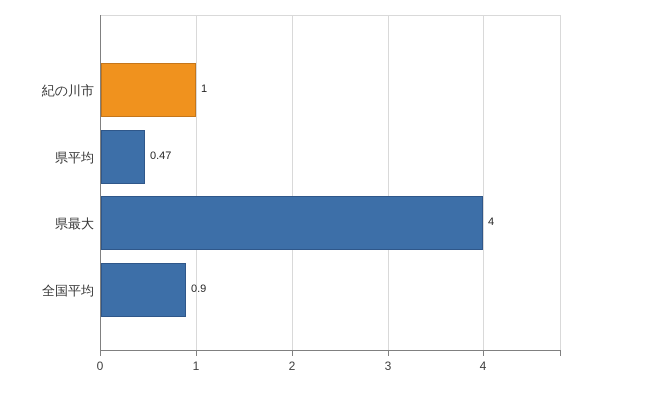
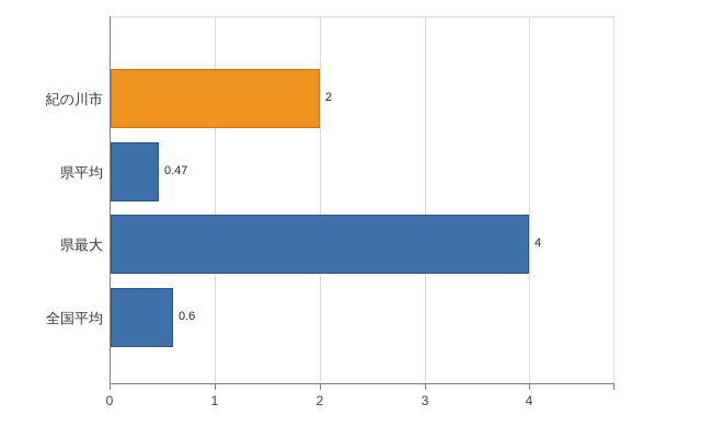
紀の川市: 1 -> 2
全国平均: 0.9 -> 0.6
